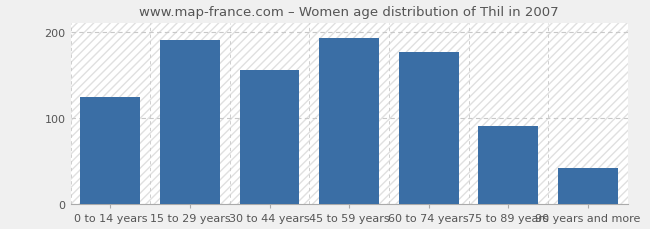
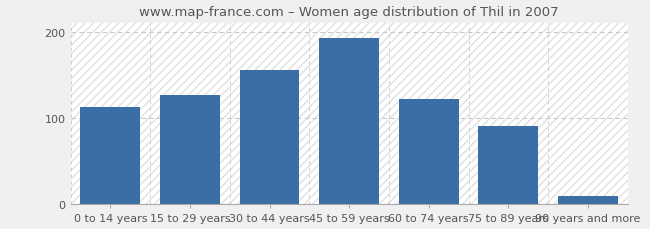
0 to 14 years: 124 -> 113
15 to 29 years: 190 -> 127
60 to 74 years: 176 -> 122
90 years and more: 42 -> 10
